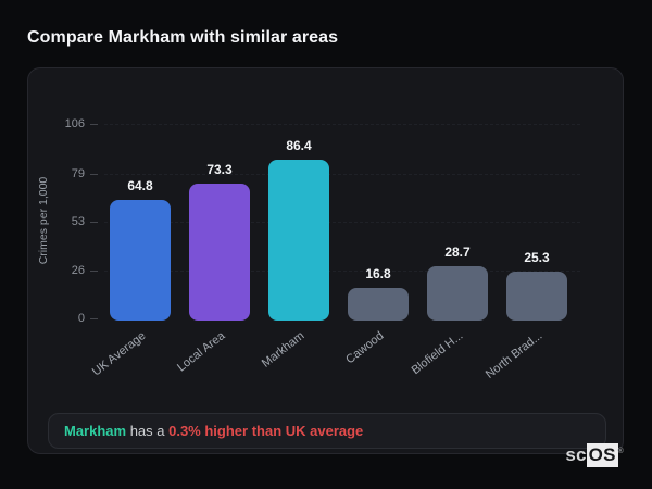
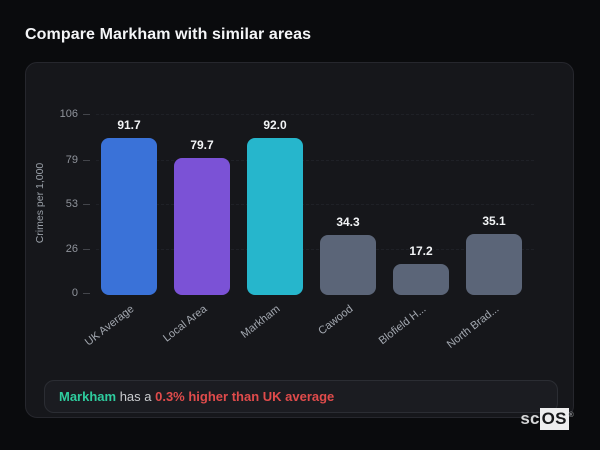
UK Average: 64.8 -> 91.7
Local Area: 73.3 -> 79.7
Markham: 86.4 -> 92.0
Cawood: 16.8 -> 34.3
Blofield H...: 28.7 -> 17.2
North Brad...: 25.3 -> 35.1
